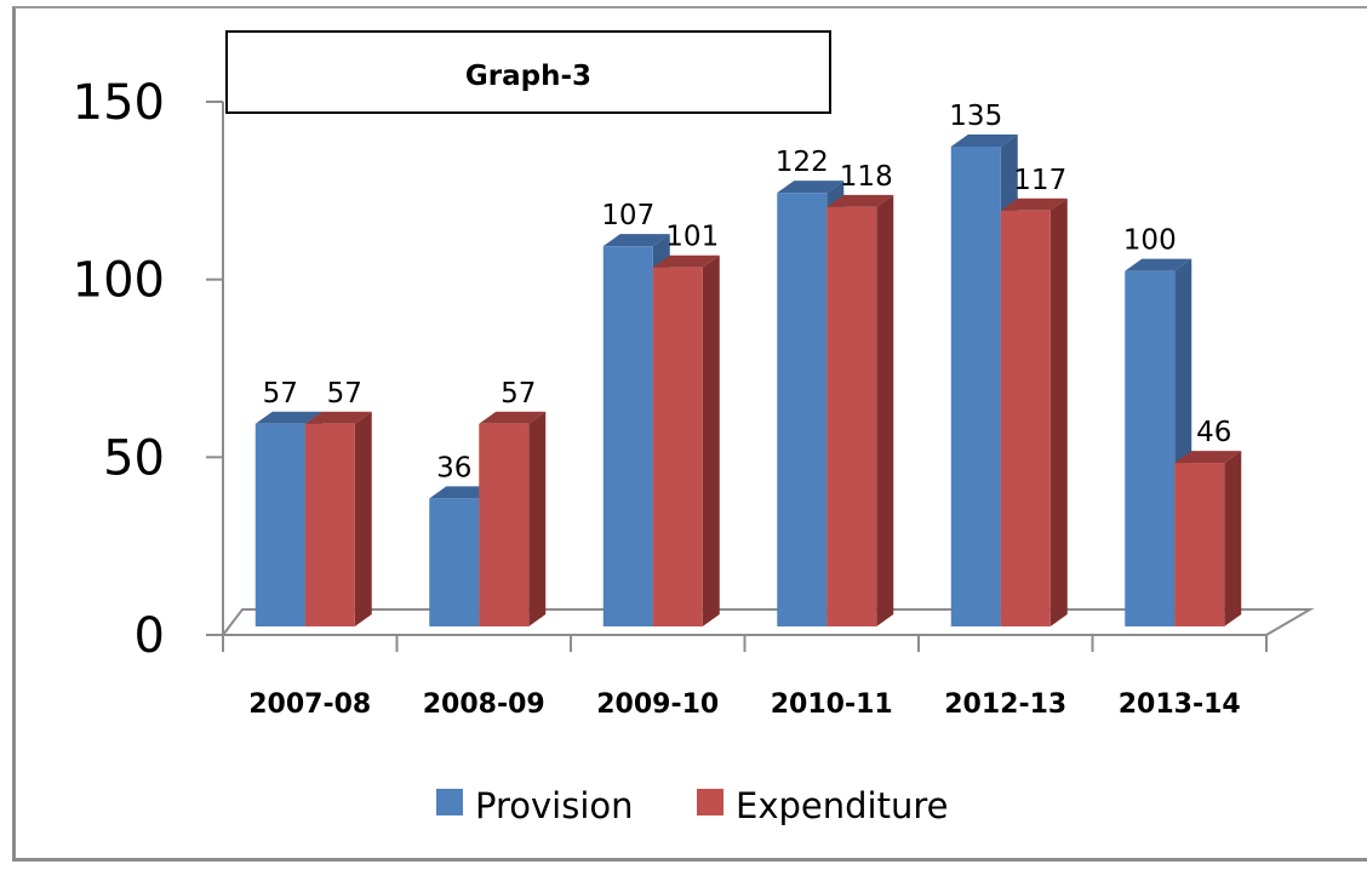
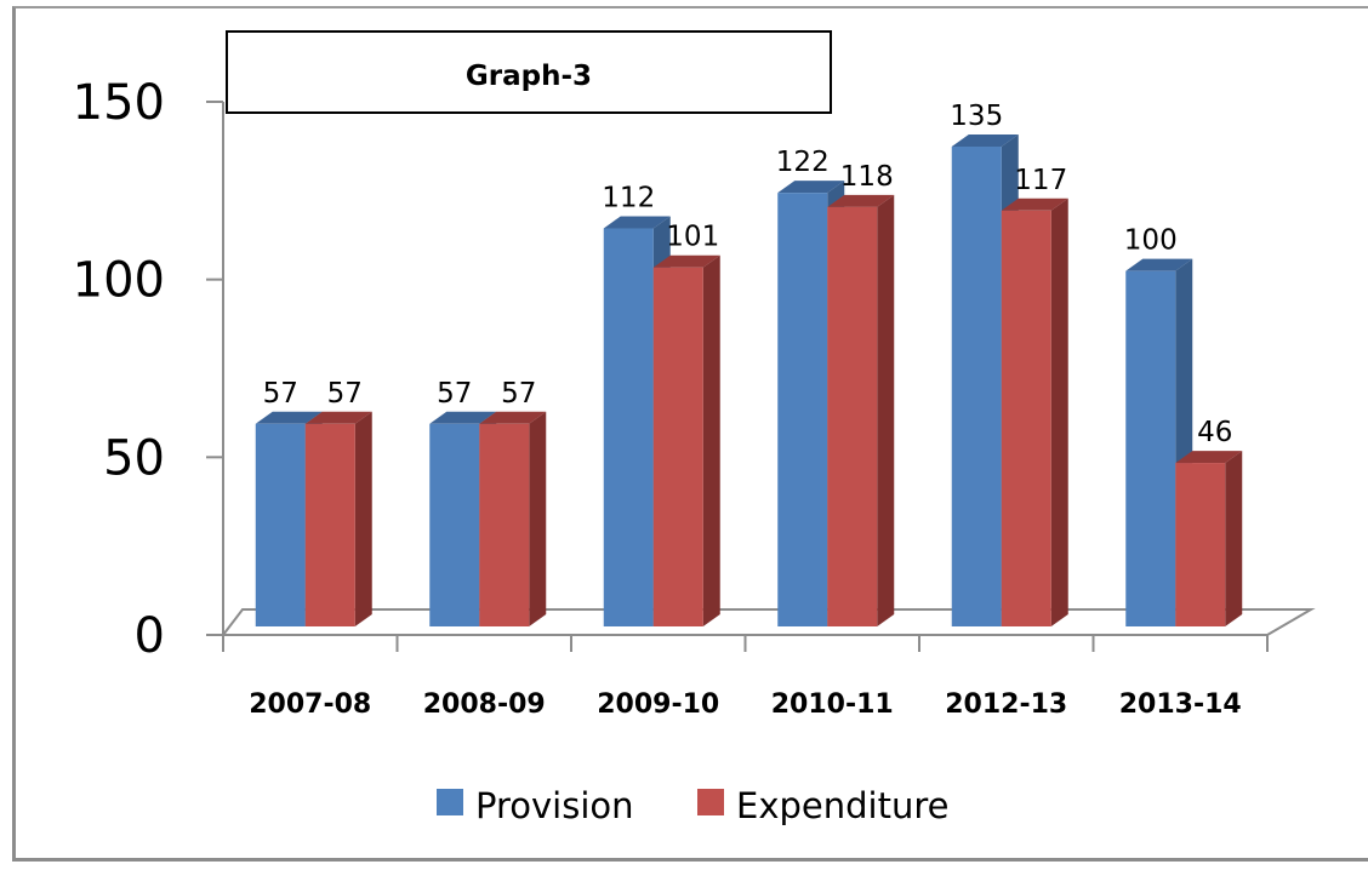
Provision/2008-09: 36 -> 57
Provision/2009-10: 107 -> 112
